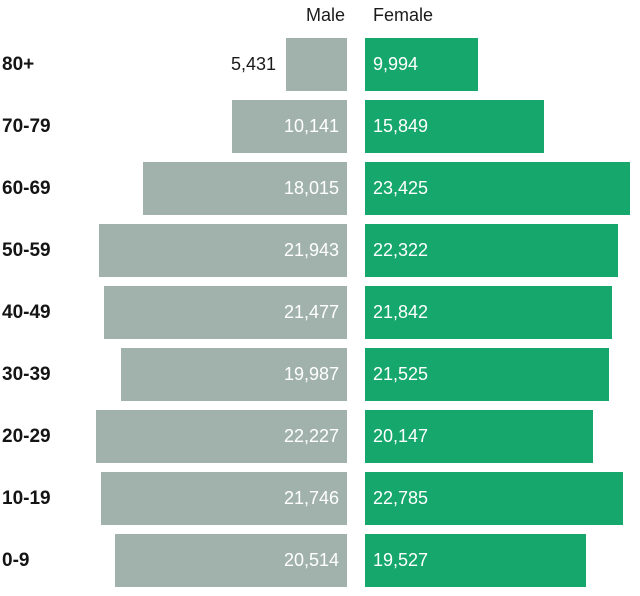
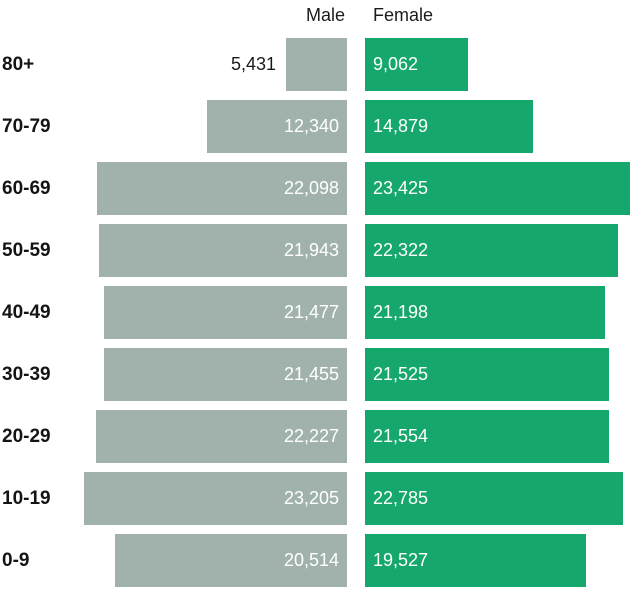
Female/80+: 9,994 -> 9,062
Male/70-79: 10,141 -> 12,340
Female/70-79: 15,849 -> 14,879
Male/60-69: 18,015 -> 22,098
Female/40-49: 21,842 -> 21,198
Male/30-39: 19,987 -> 21,455
Female/20-29: 20,147 -> 21,554
Male/10-19: 21,746 -> 23,205
